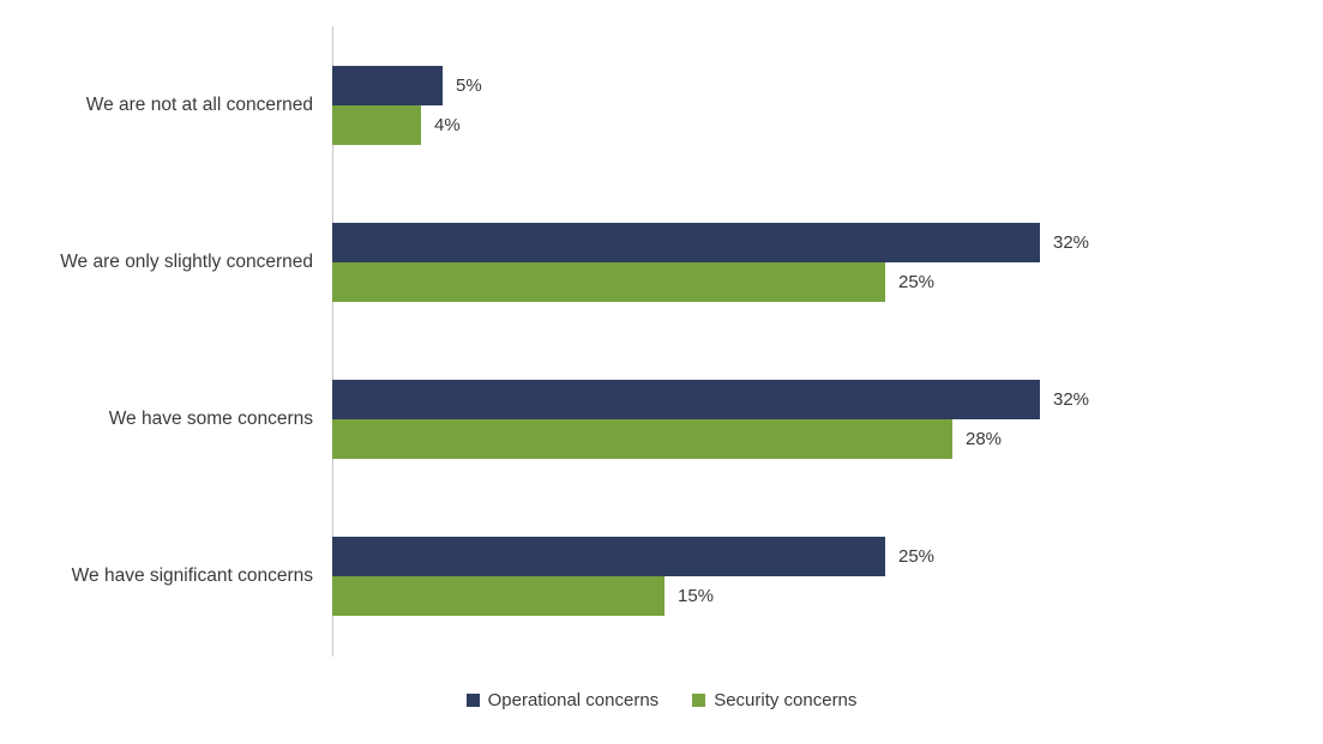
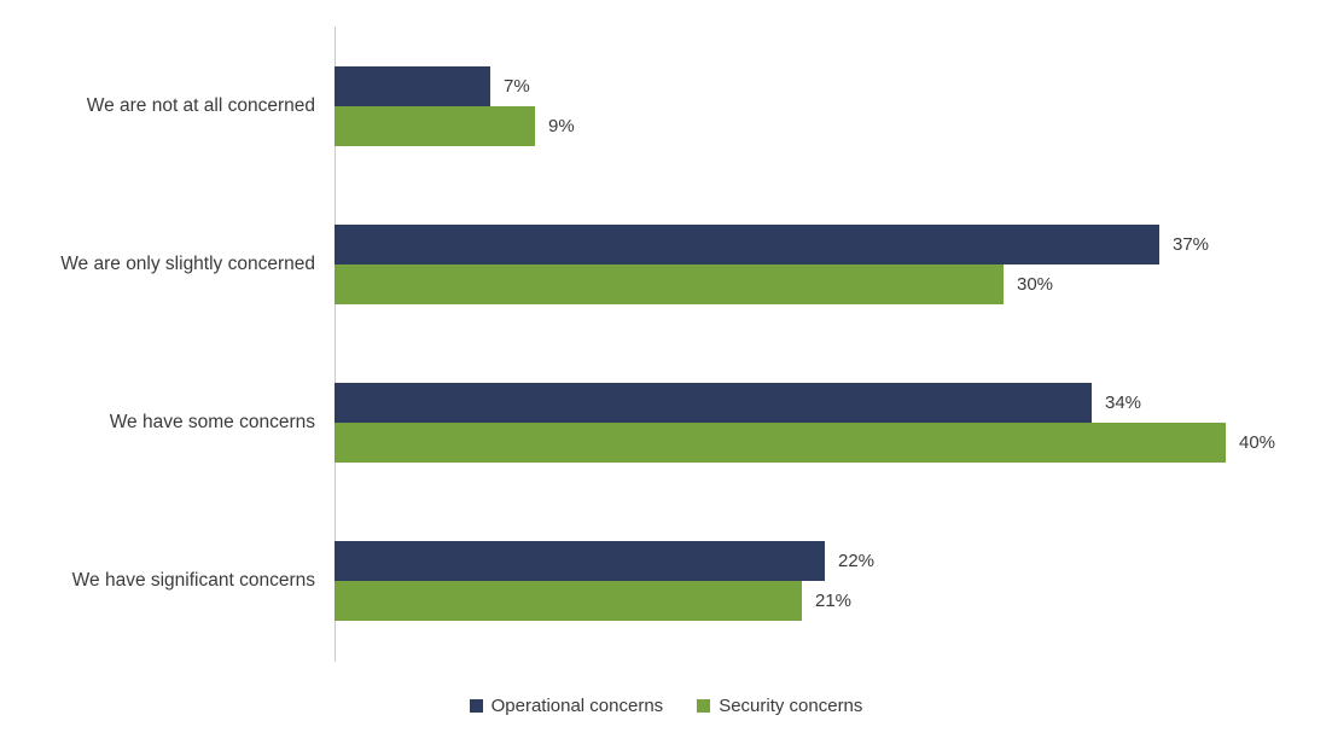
Operational concerns/We are not at all concerned: 5% -> 7%
Security concerns/We are not at all concerned: 4% -> 9%
Operational concerns/We are only slightly concerned: 32% -> 37%
Security concerns/We are only slightly concerned: 25% -> 30%
Operational concerns/We have some concerns: 32% -> 34%
Security concerns/We have some concerns: 28% -> 40%
Operational concerns/We have significant concerns: 25% -> 22%
Security concerns/We have significant concerns: 15% -> 21%
